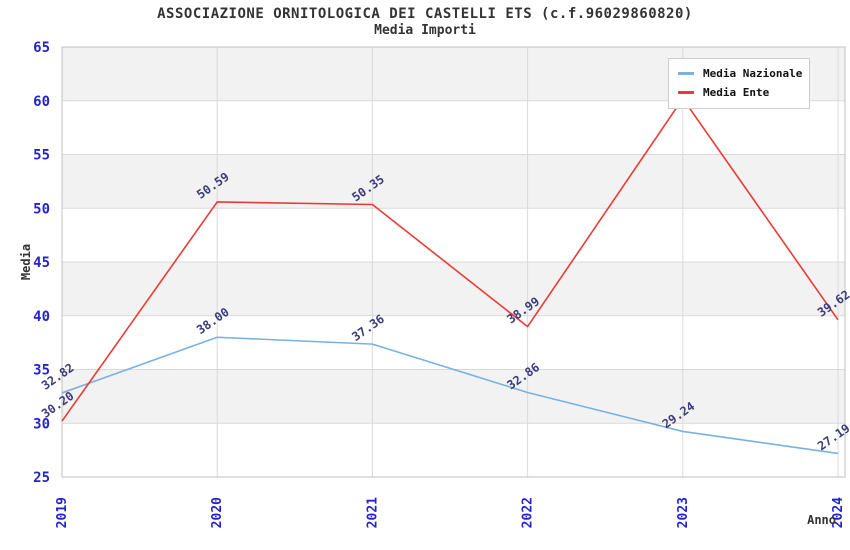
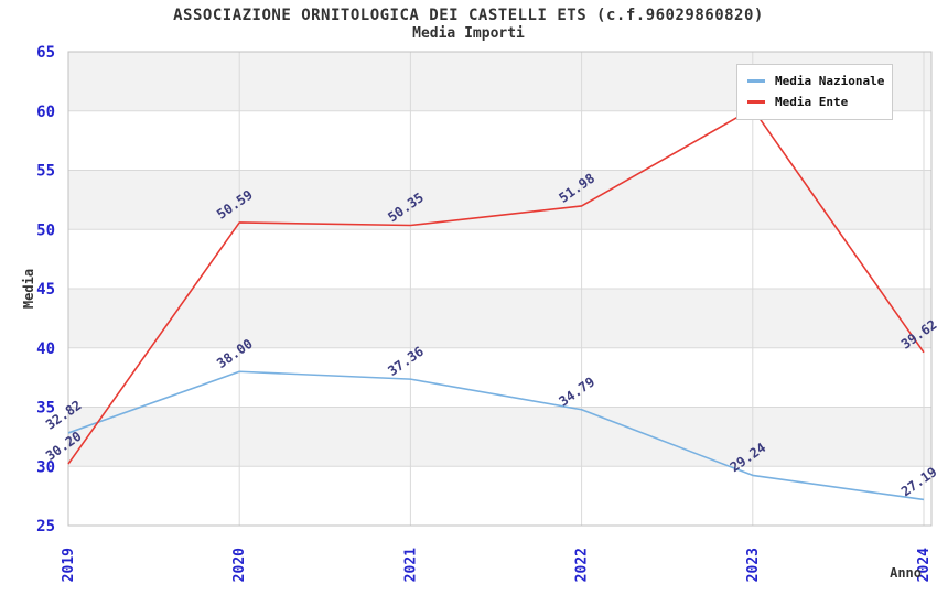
Media Nazionale/2022: 32.86 -> 34.79
Media Ente/2022: 38.99 -> 51.98
